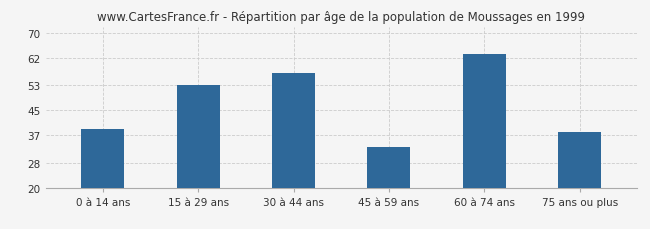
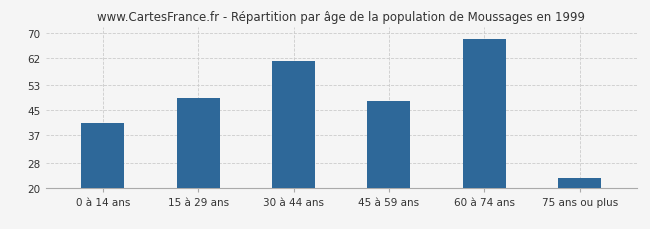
0 à 14 ans: 39 -> 41
15 à 29 ans: 53 -> 49
30 à 44 ans: 57 -> 61
45 à 59 ans: 33 -> 48
60 à 74 ans: 63 -> 68
75 ans ou plus: 38 -> 23
